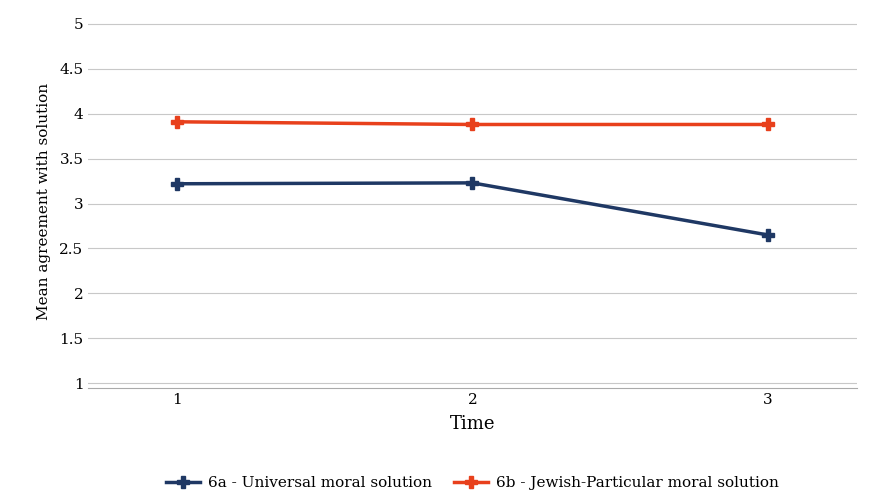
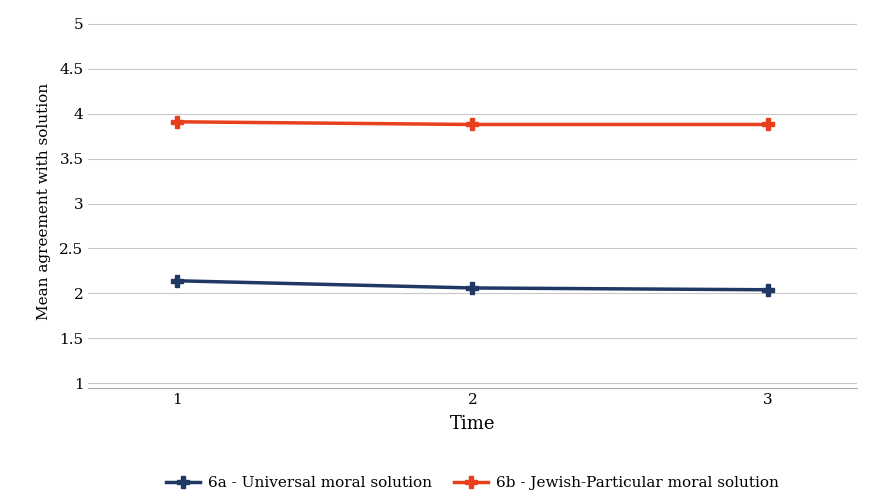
6a - Universal moral solution/1: 3.22 -> 2.14
6a - Universal moral solution/2: 3.23 -> 2.06
6a - Universal moral solution/3: 2.65 -> 2.04
